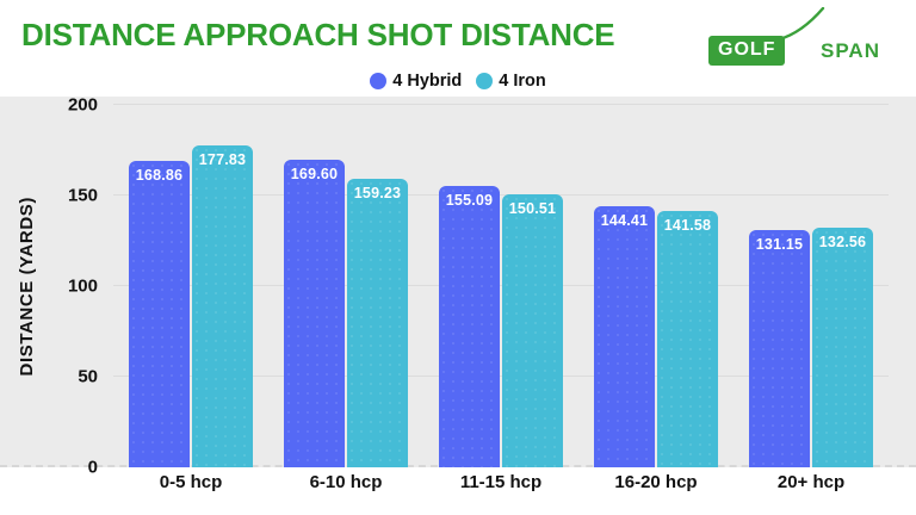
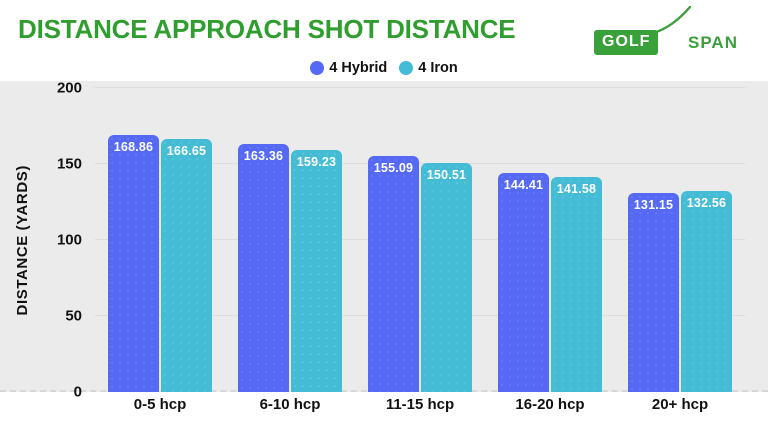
4 Iron/0-5 hcp: 177.83 -> 166.65
4 Hybrid/6-10 hcp: 169.60 -> 163.36
